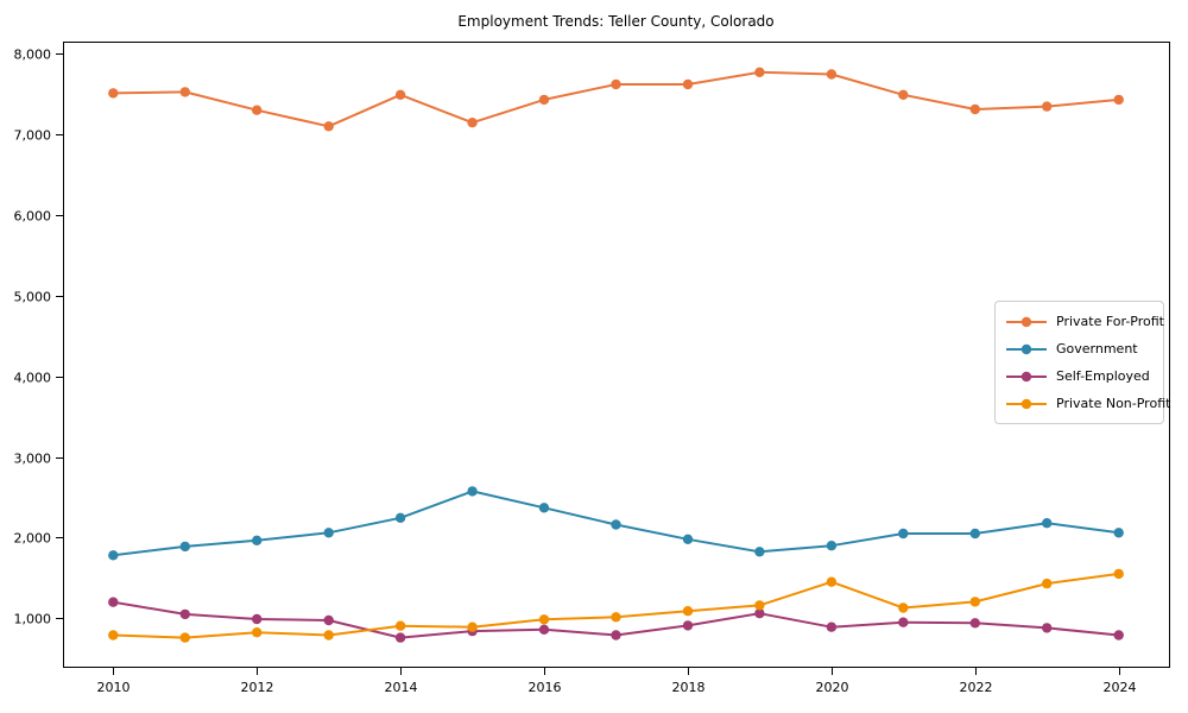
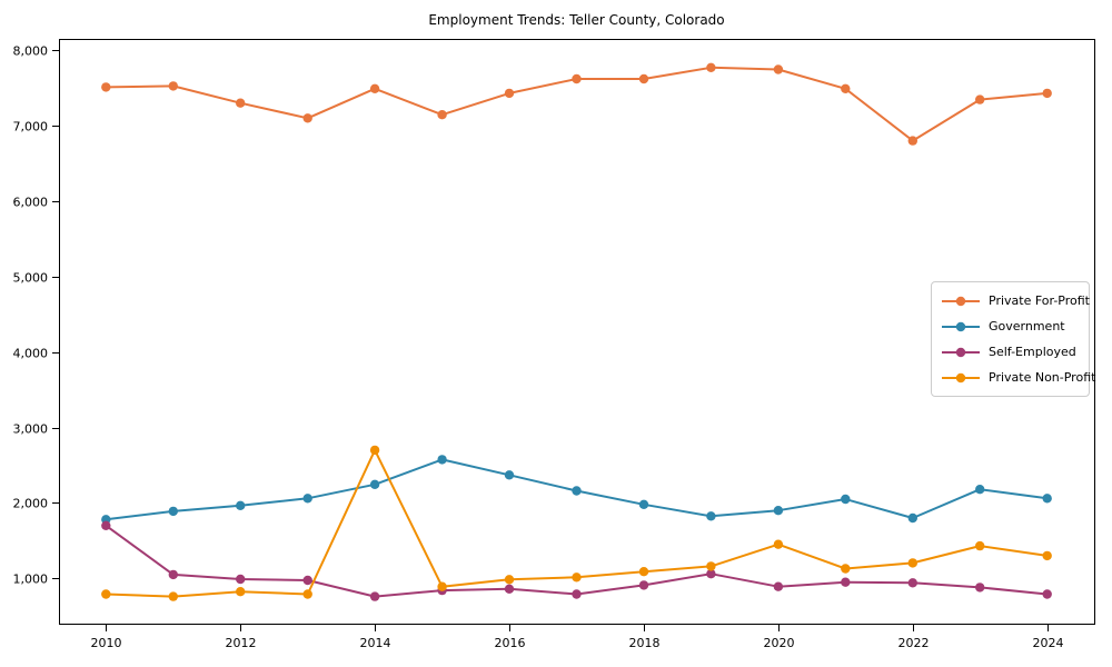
Self-Employed/2010: 1200 -> 1700
Private Non-Profit/2014: 900 -> 2700
Private For-Profit/2022: 7300 -> 6800
Government/2022: 2000 -> 1800
Private Non-Profit/2024: 1600 -> 1300
